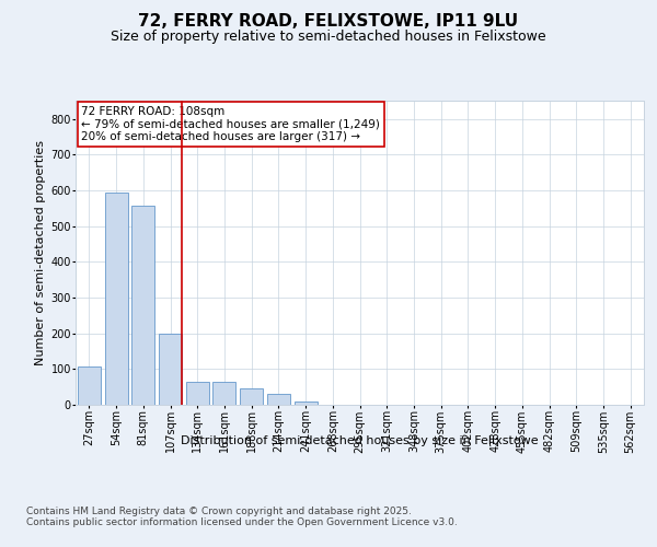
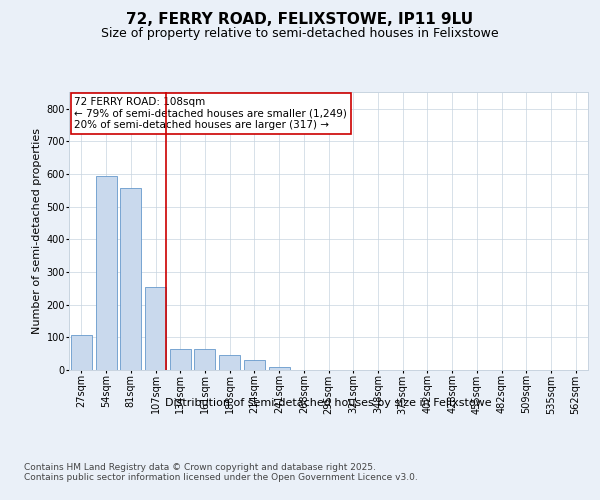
107sqm: 200 -> 255
